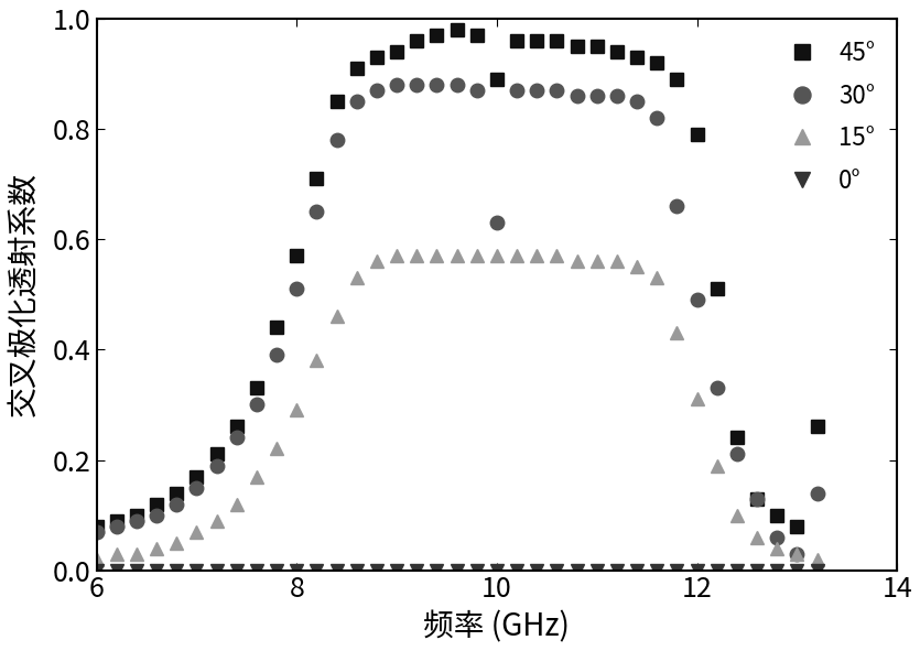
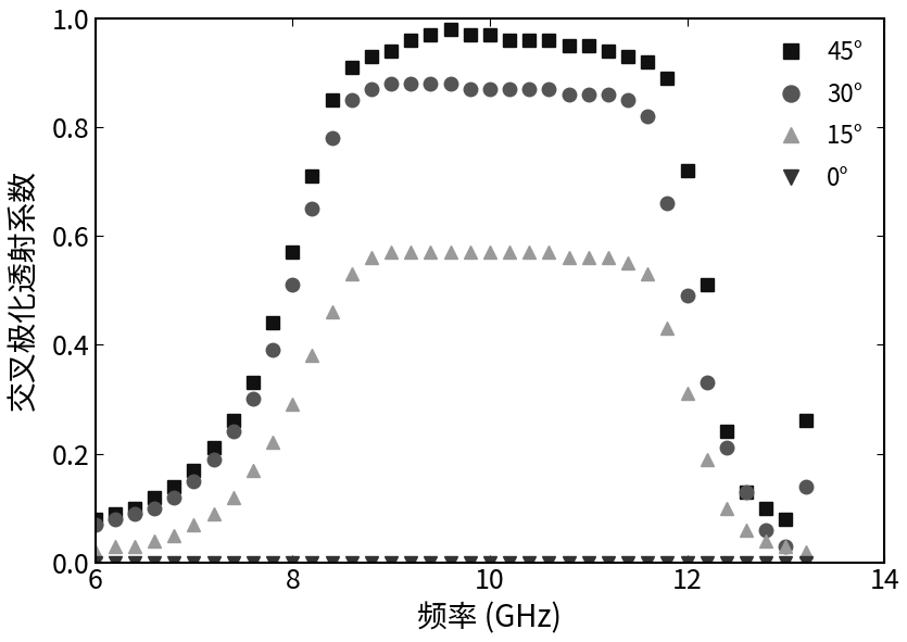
45°/10: 0.89 -> 0.97
30°/10: 0.63 -> 0.87
45°/12: 0.79 -> 0.72
